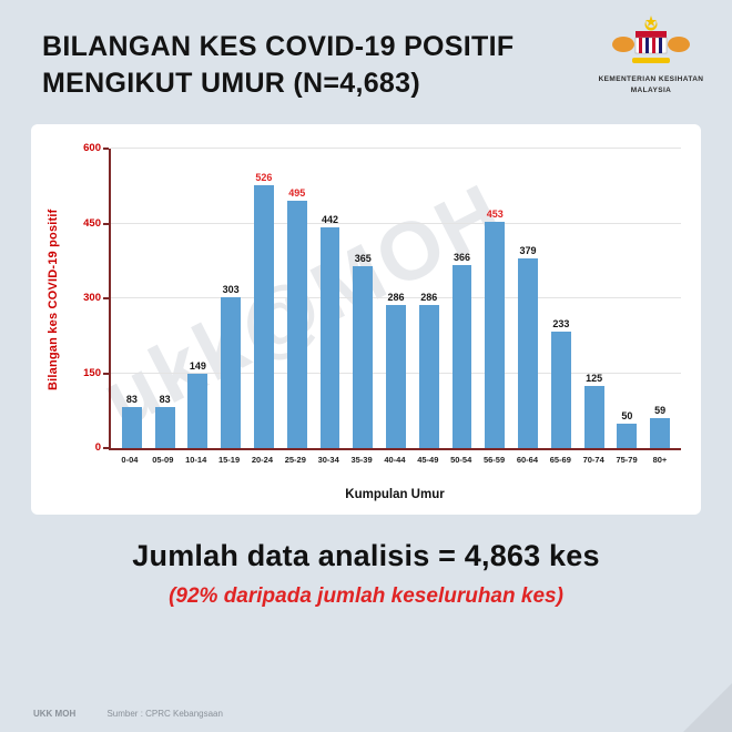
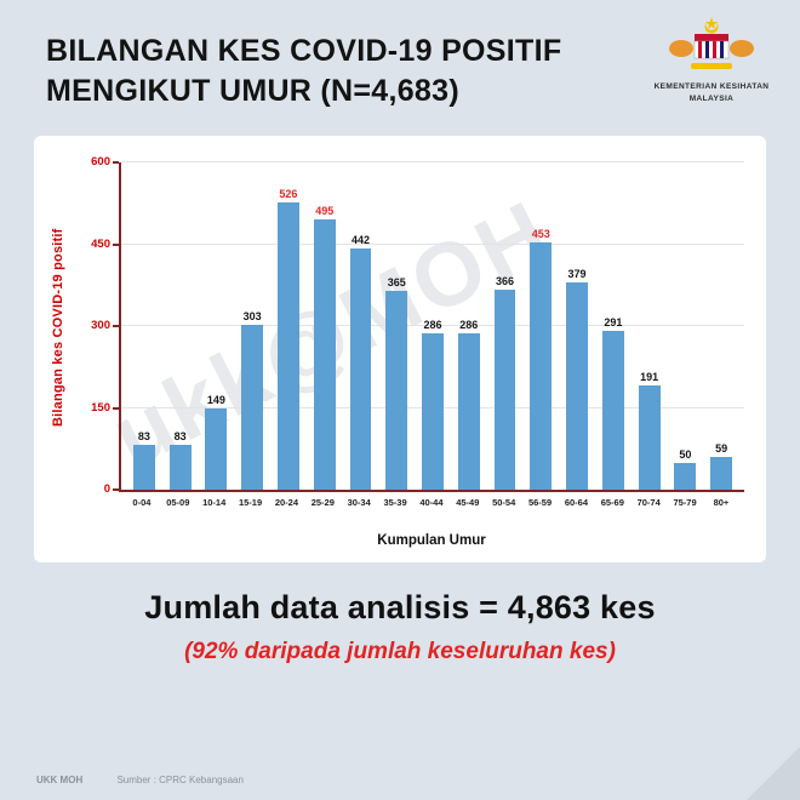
65-69: 233 -> 291
70-74: 125 -> 191
